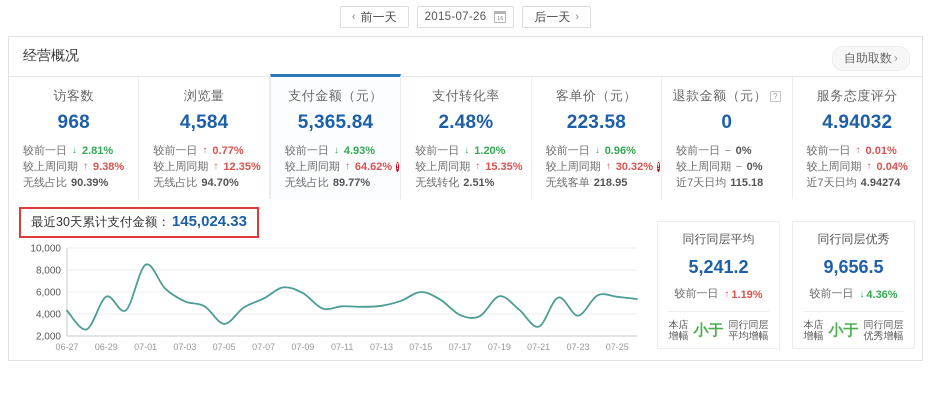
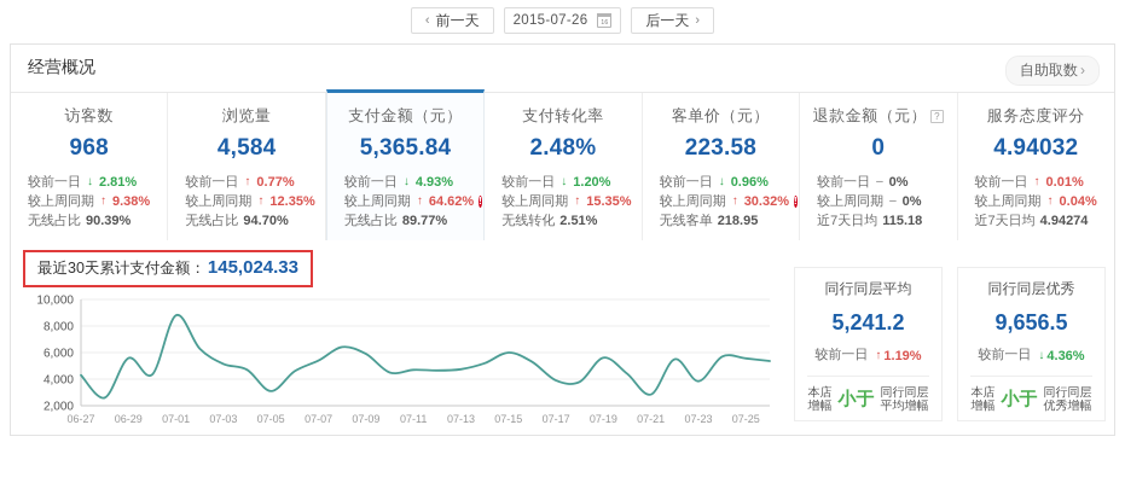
07-01: 8500 -> 8800
